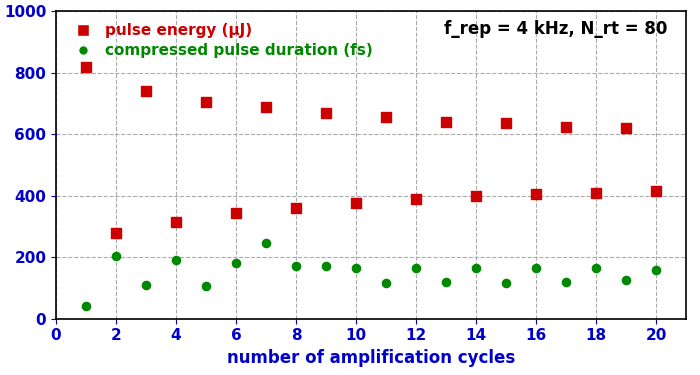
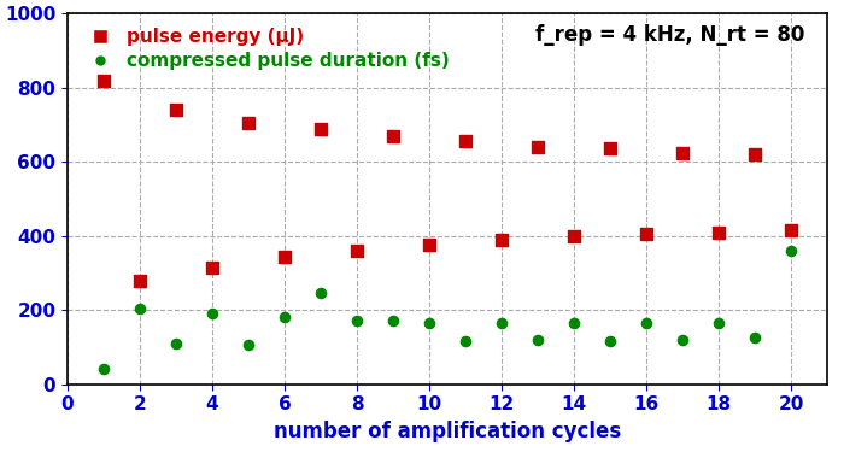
compressed pulse duration (fs)/20: 160 -> 360
